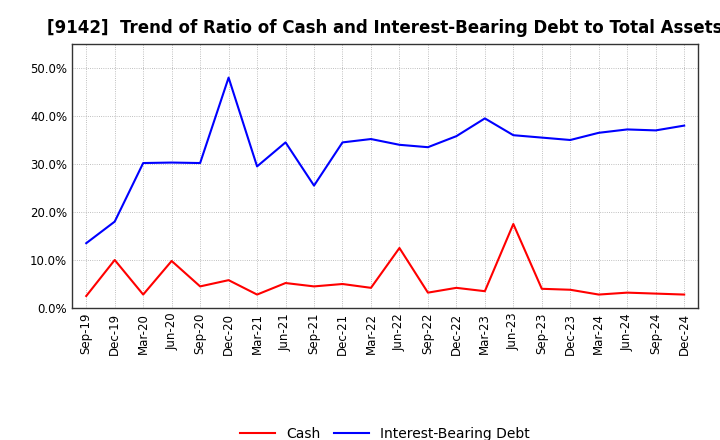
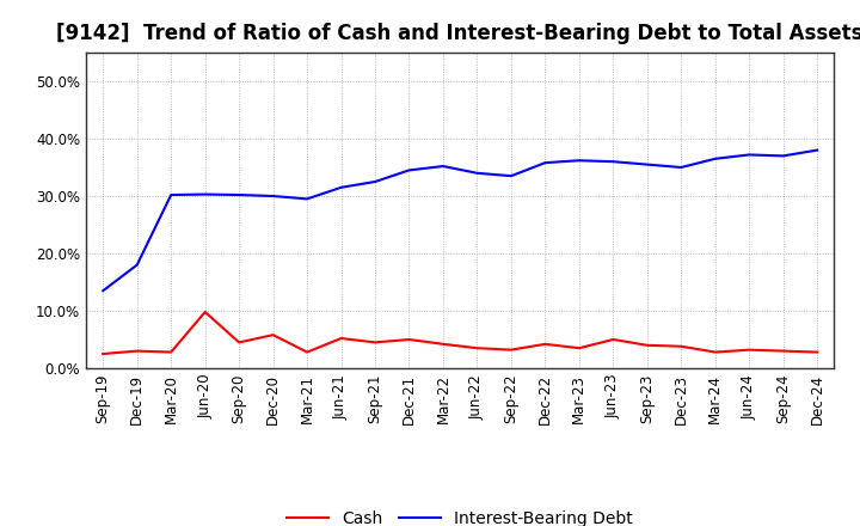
Cash/Dec-19: 10.0% -> 3.0%
Interest-Bearing Debt/Dec-20: 48.0% -> 30.0%
Interest-Bearing Debt/Jun-21: 34.5% -> 31.5%
Interest-Bearing Debt/Sep-21: 25.5% -> 32.5%
Cash/Jun-22: 12.5% -> 3.5%
Interest-Bearing Debt/Mar-23: 39.5% -> 36.2%
Cash/Jun-23: 17.5% -> 5.0%
